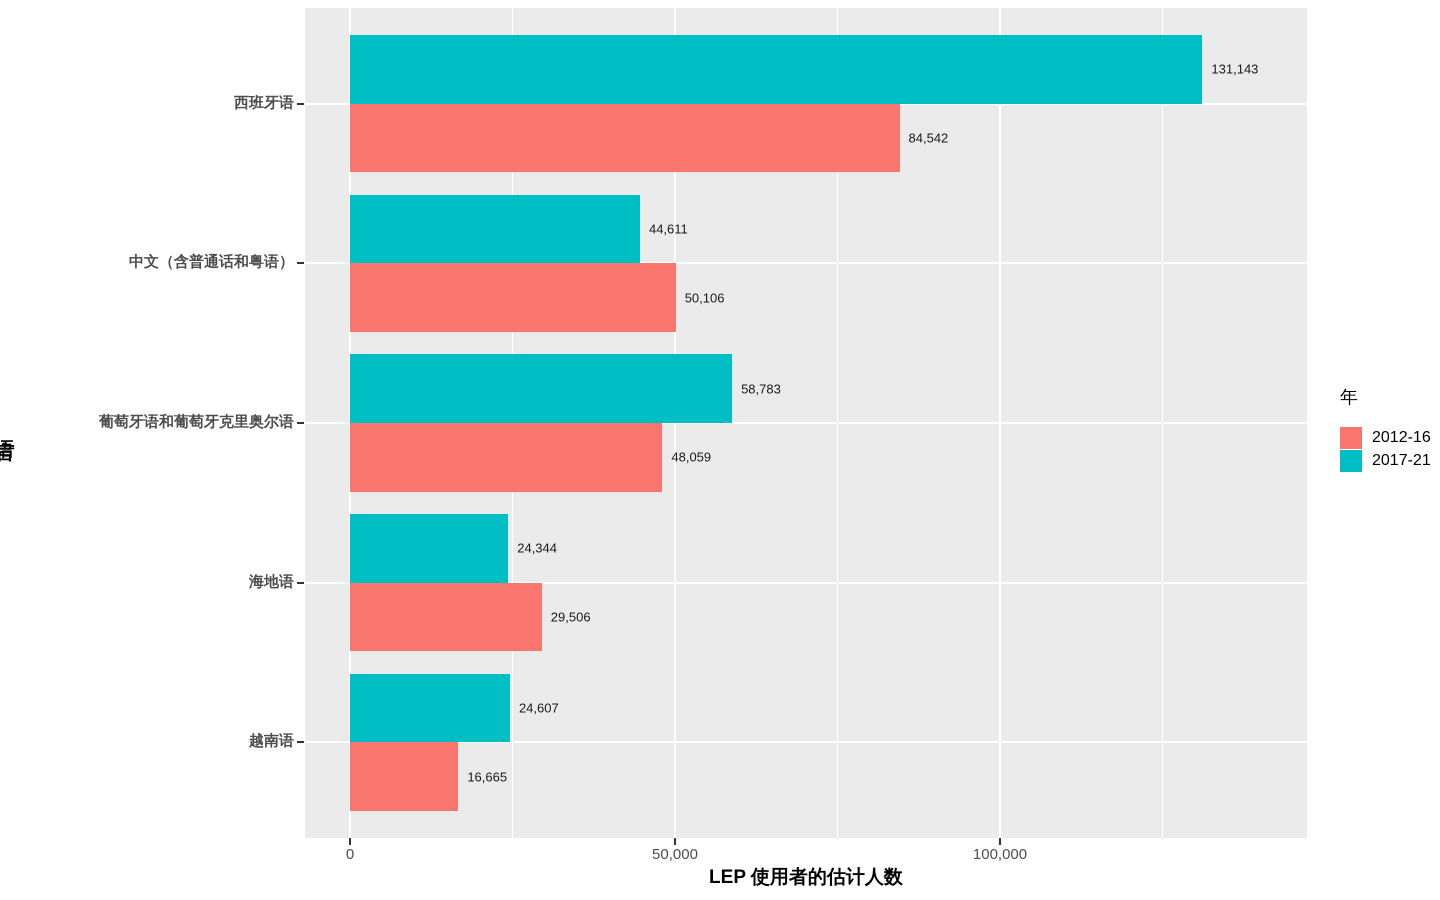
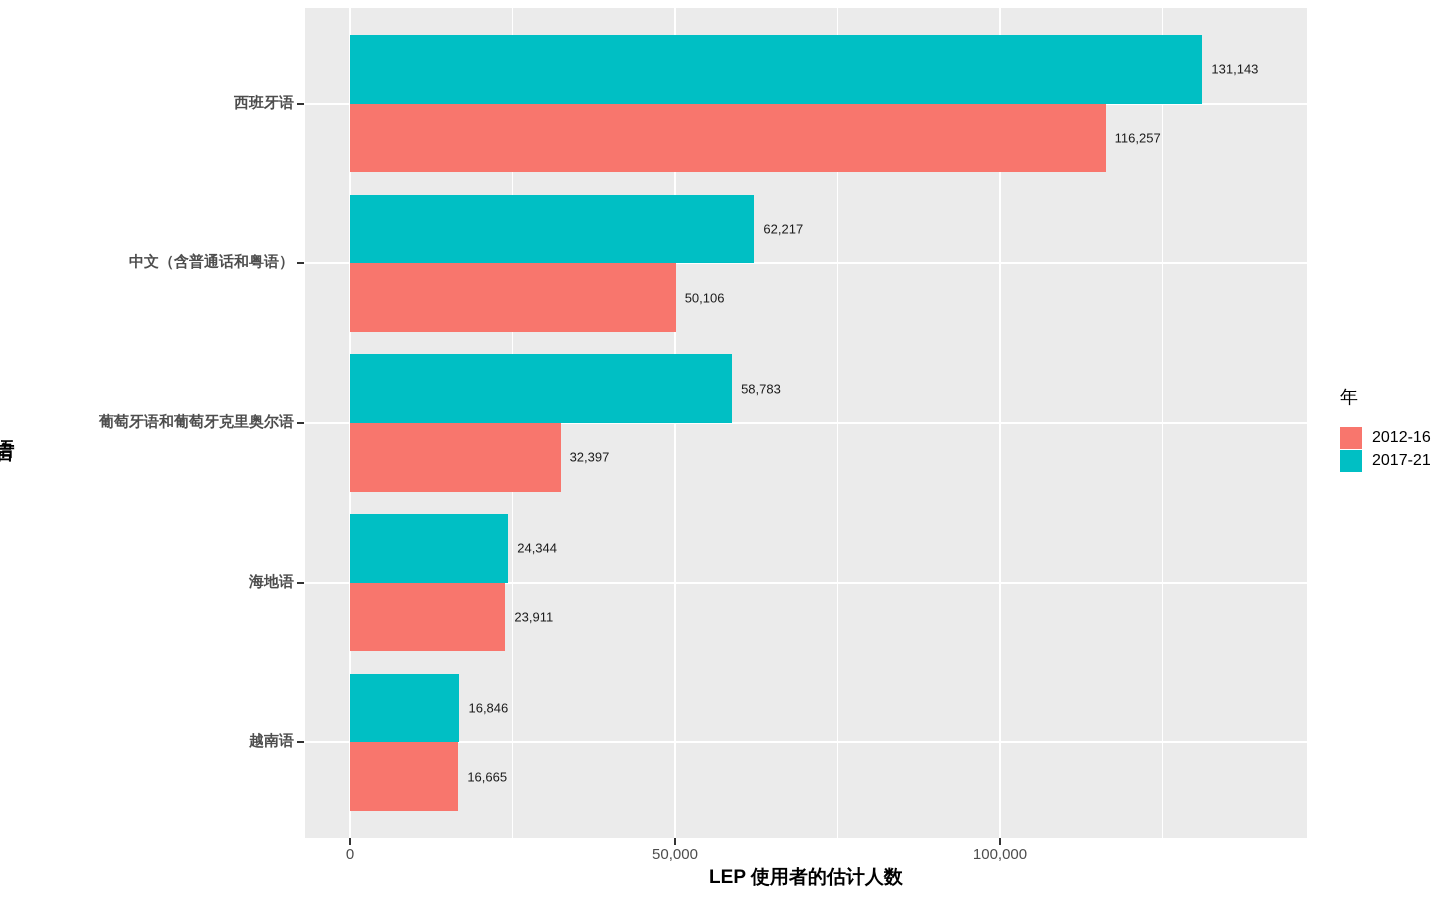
2012-16/西班牙语: 84,542 -> 116,257
2017-21/中文（含普通话和粤语）: 44,611 -> 62,217
2012-16/葡萄牙语和葡萄牙克里奥尔语: 48,059 -> 32,397
2012-16/海地语: 29,506 -> 23,911
2017-21/越南语: 24,607 -> 16,846
